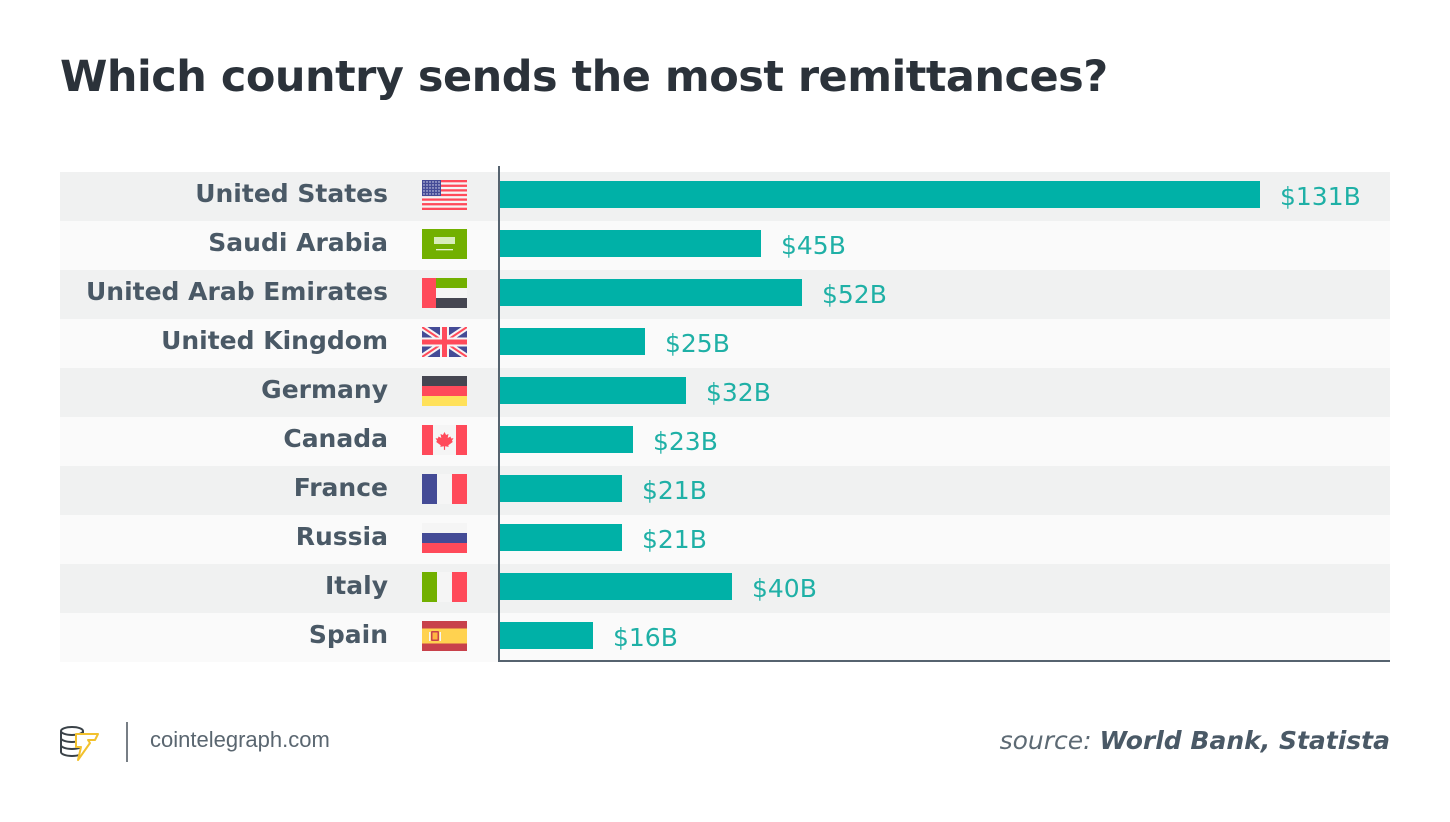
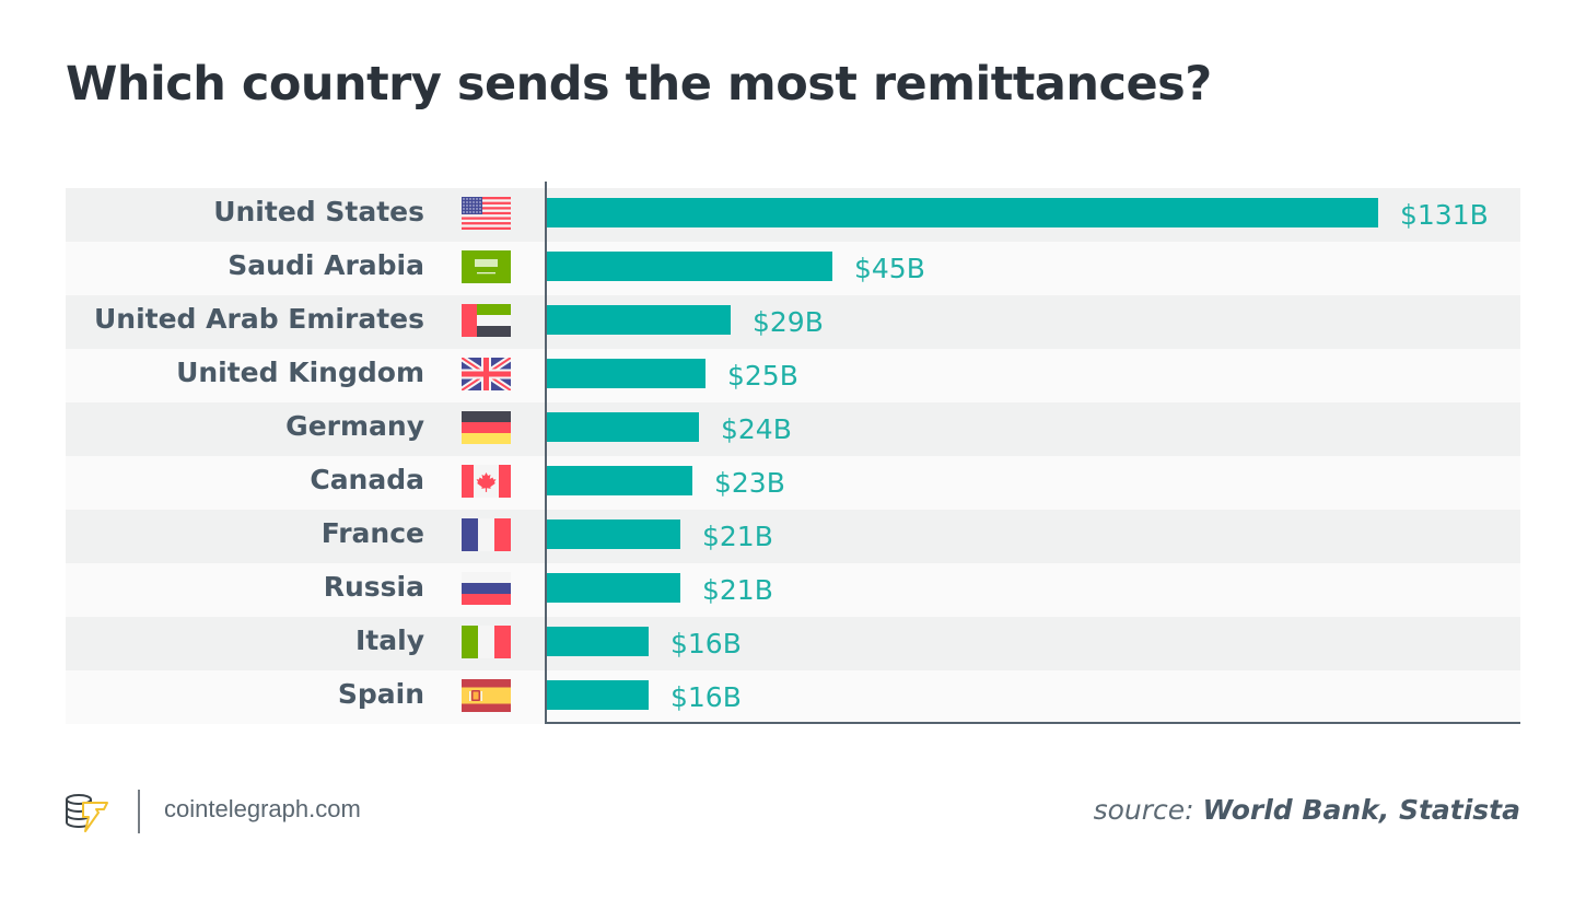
United Arab Emirates: $52B -> $29B
Germany: $32B -> $24B
Italy: $40B -> $16B
